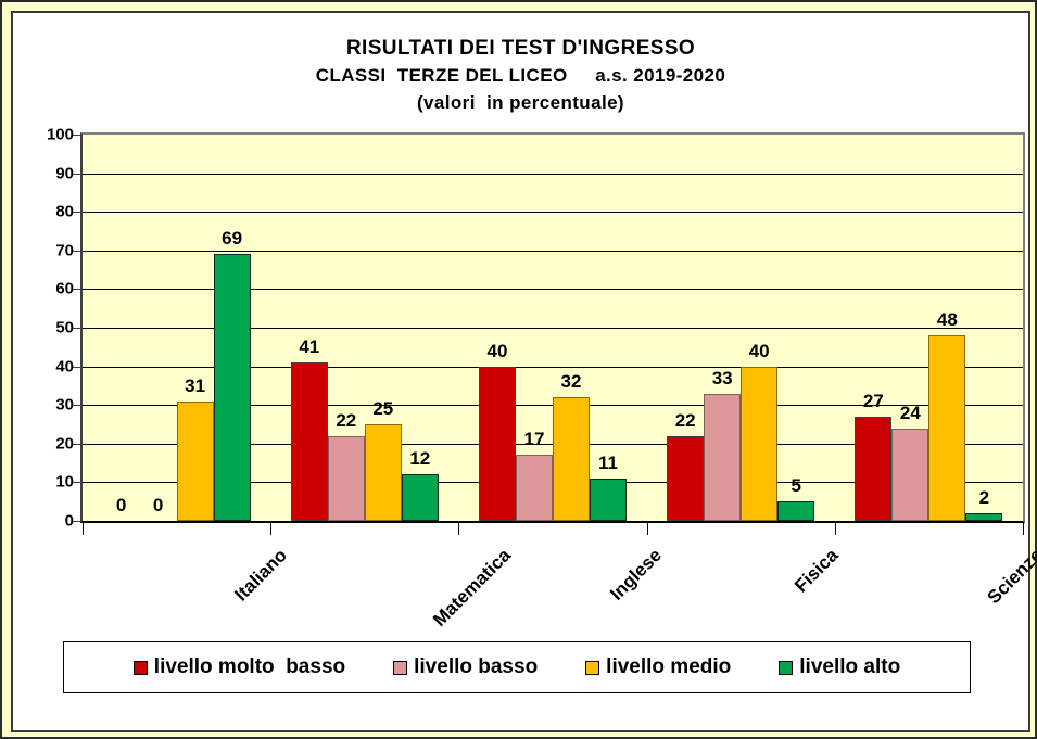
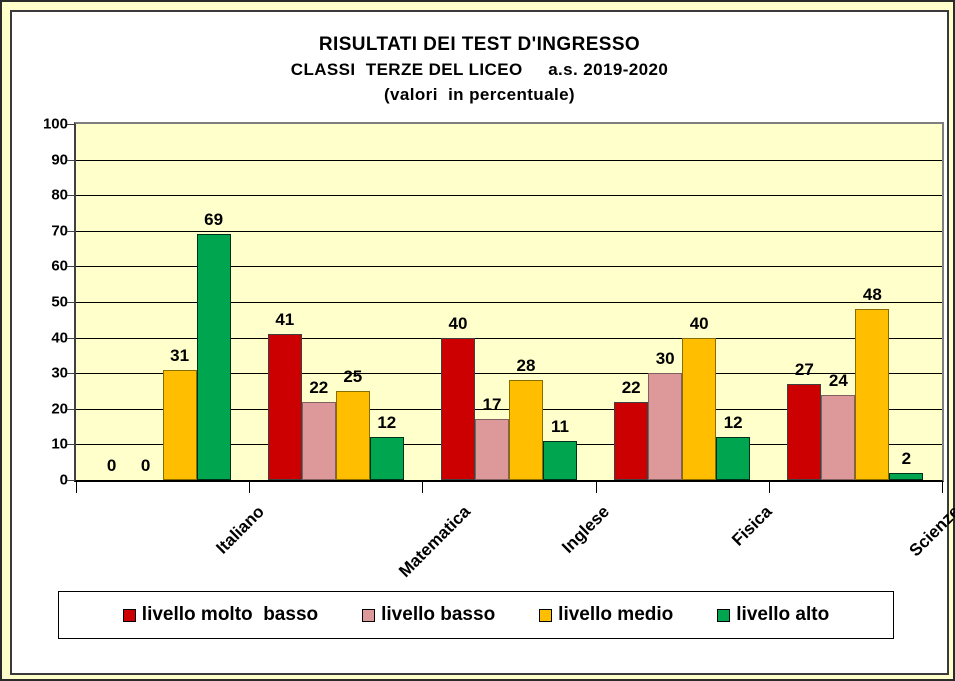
livello medio/Inglese: 32 -> 28
livello basso/Fisica: 33 -> 30
livello alto/Fisica: 5 -> 12
